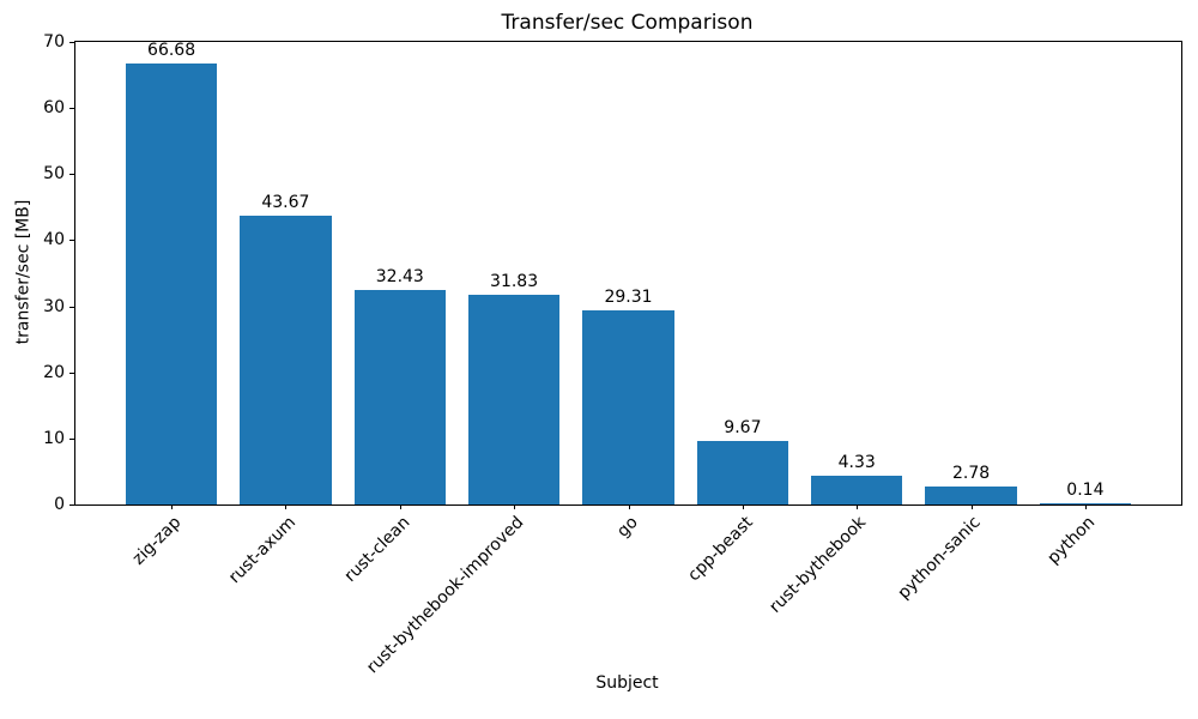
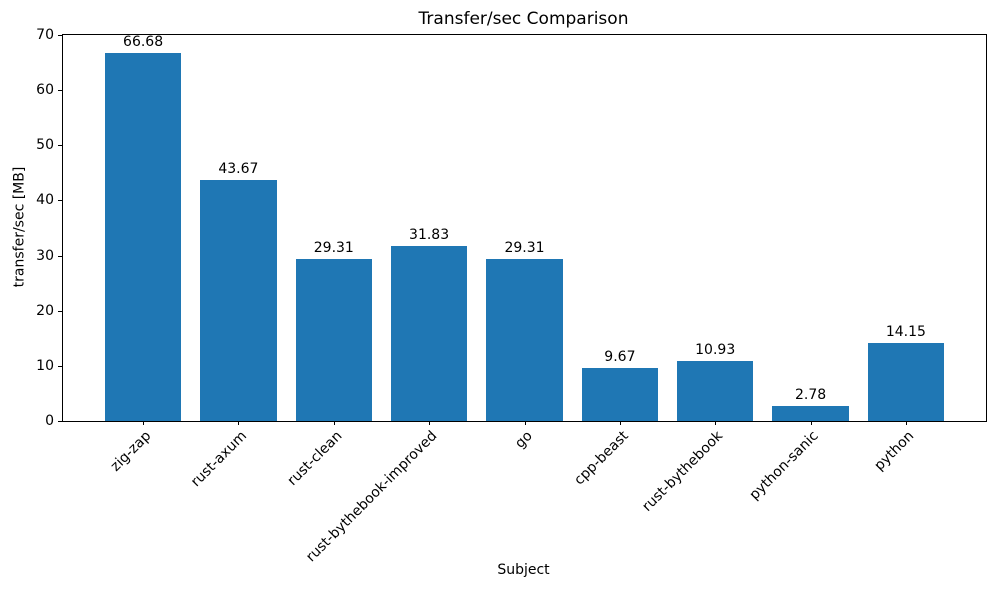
rust-clean: 32.43 -> 29.31
rust-bythebook: 4.33 -> 10.93
python: 0.14 -> 14.15
